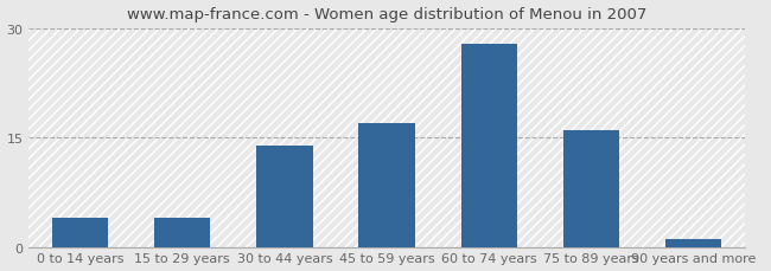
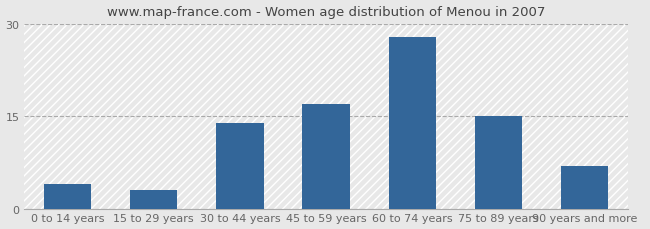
15 to 29 years: 4 -> 3
75 to 89 years: 16 -> 15
90 years and more: 1 -> 7
